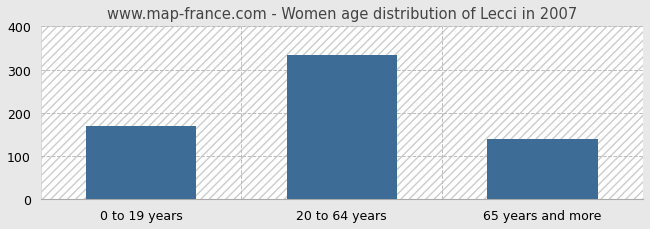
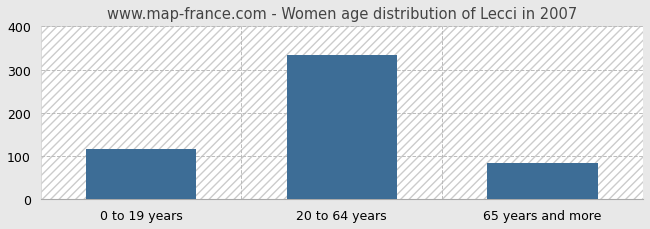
0 to 19 years: 170 -> 116
65 years and more: 140 -> 83
